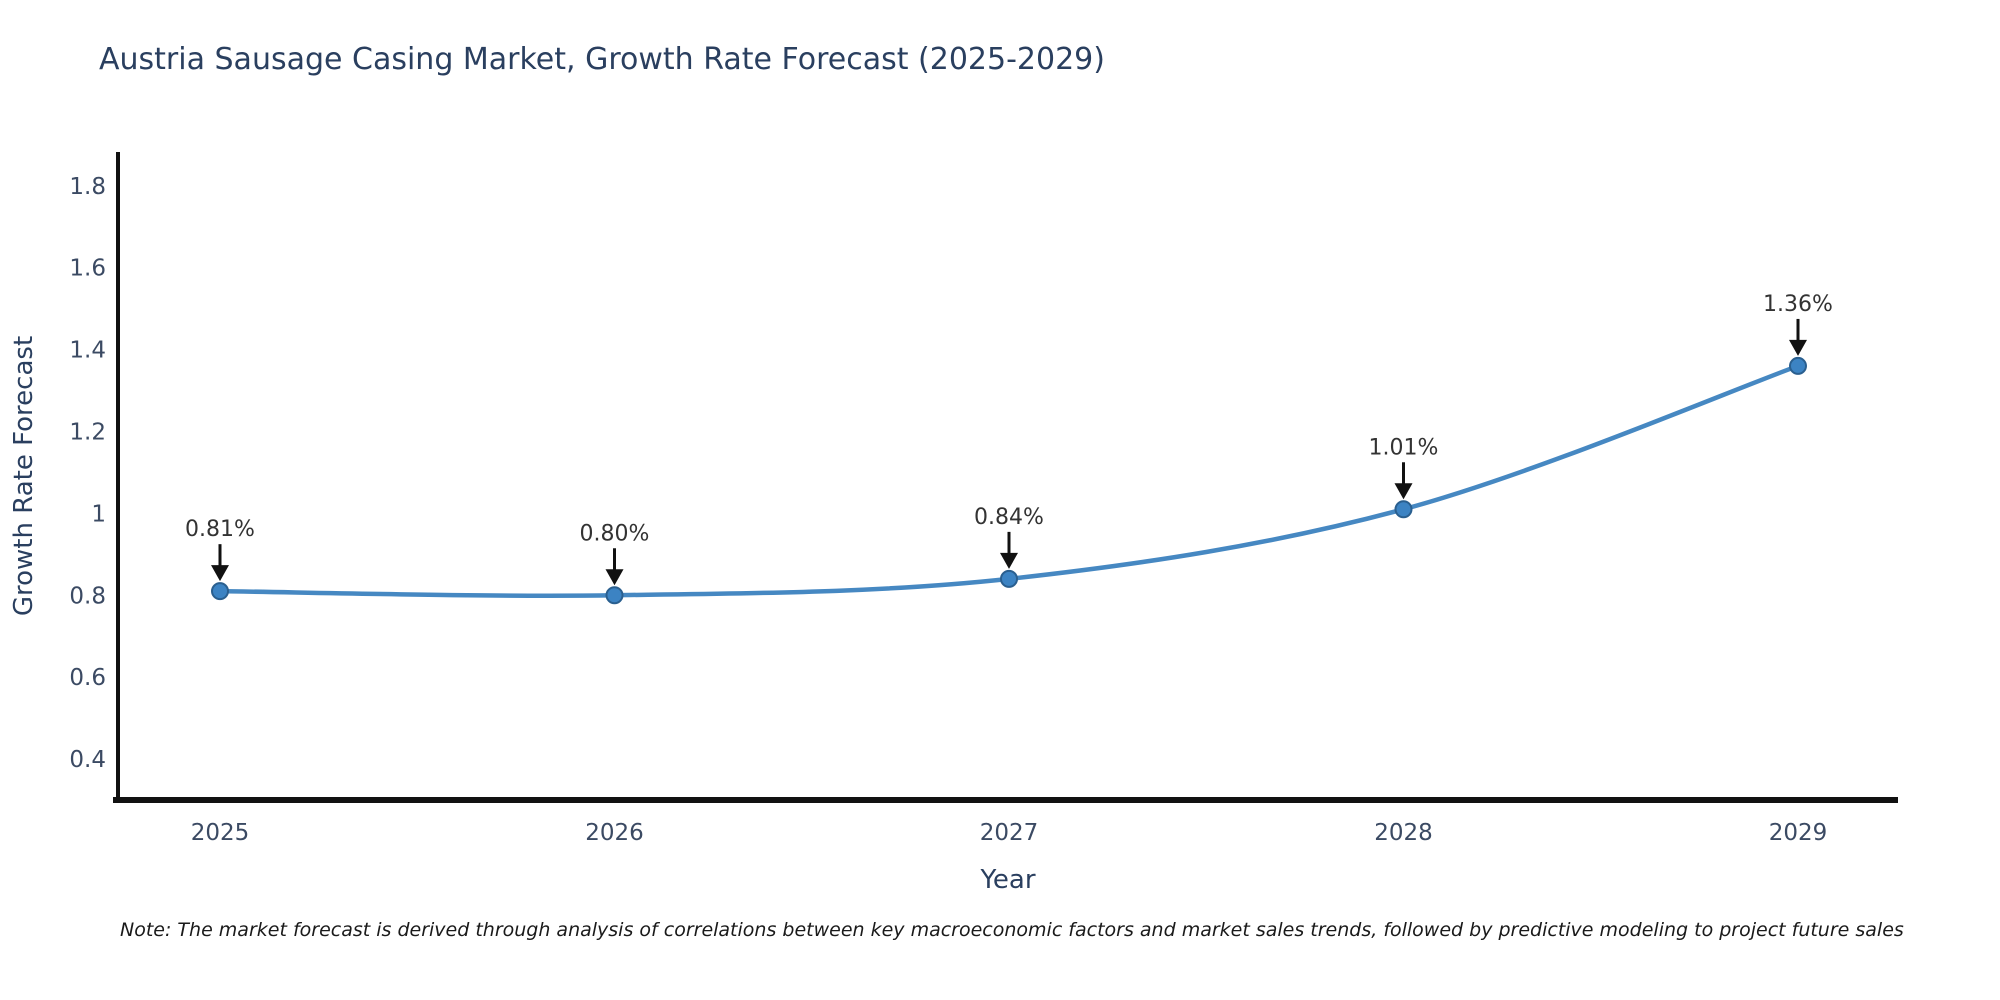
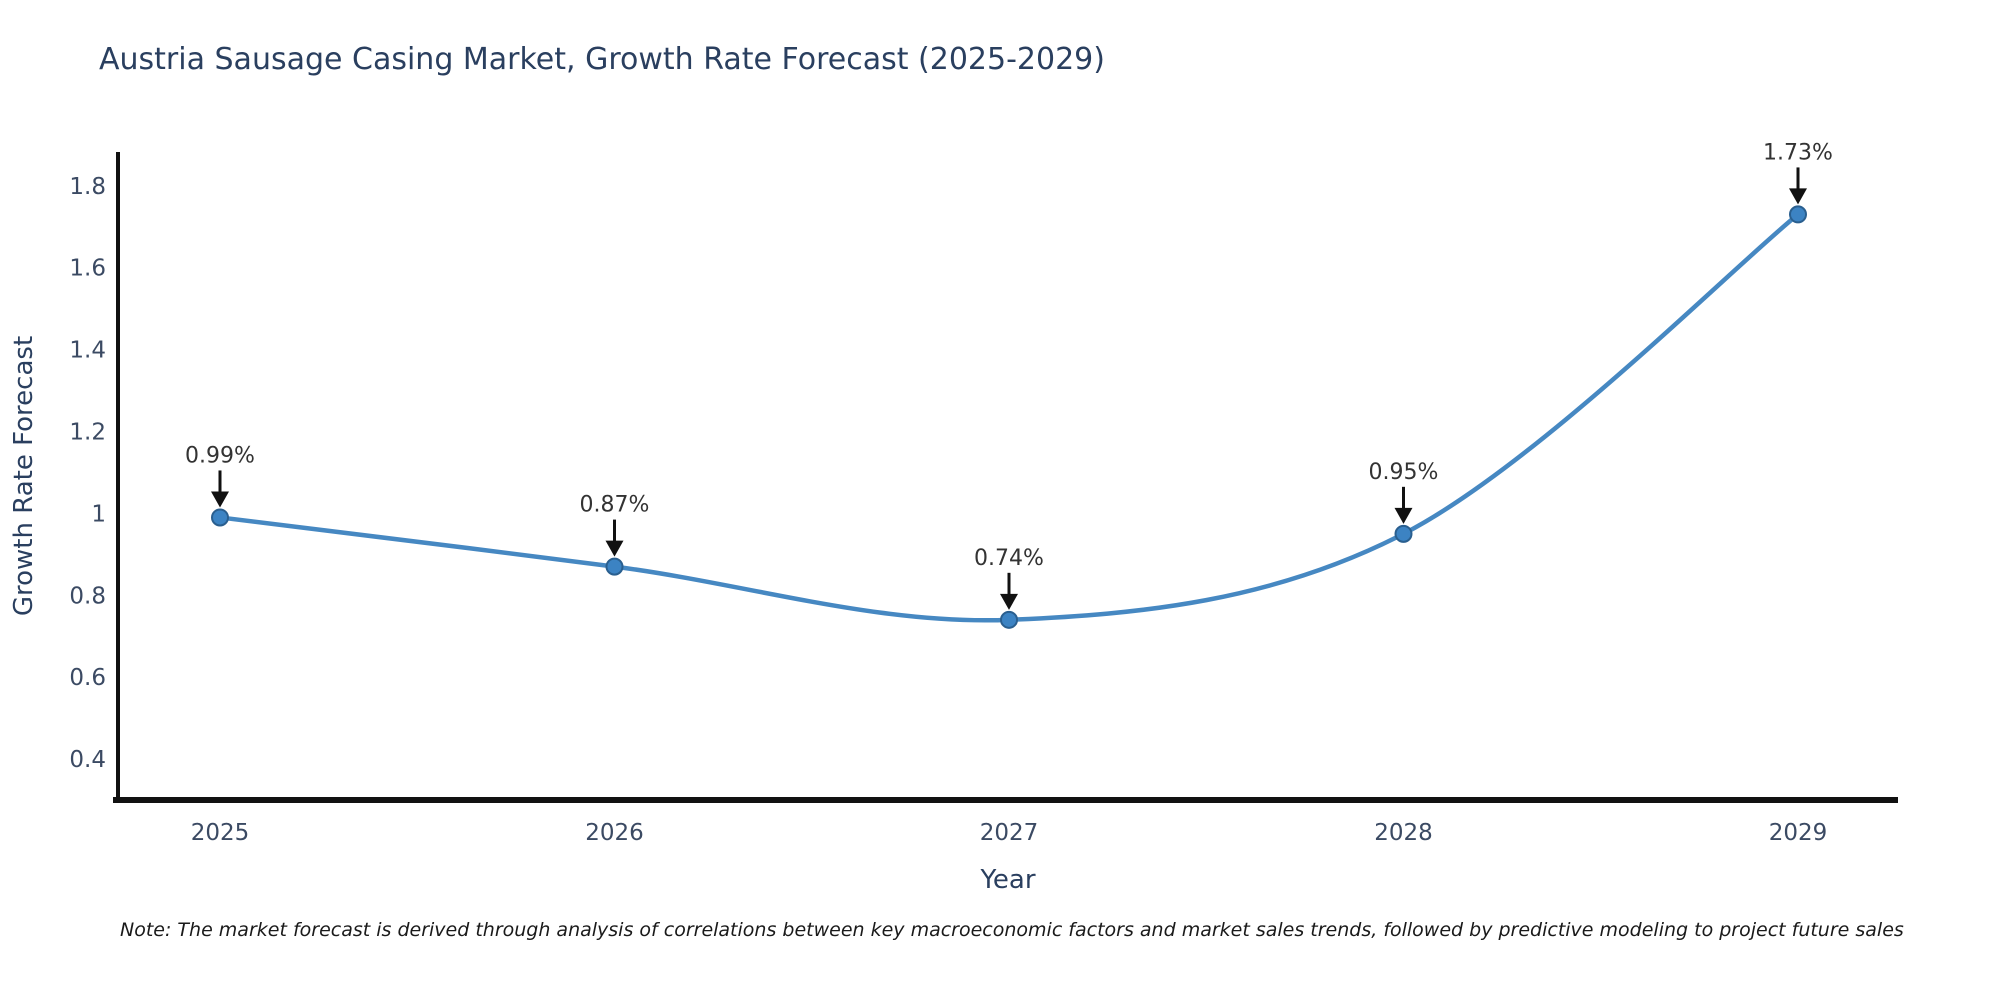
2025: 0.81% -> 0.99%
2026: 0.80% -> 0.87%
2027: 0.84% -> 0.74%
2028: 1.01% -> 0.95%
2029: 1.36% -> 1.73%
